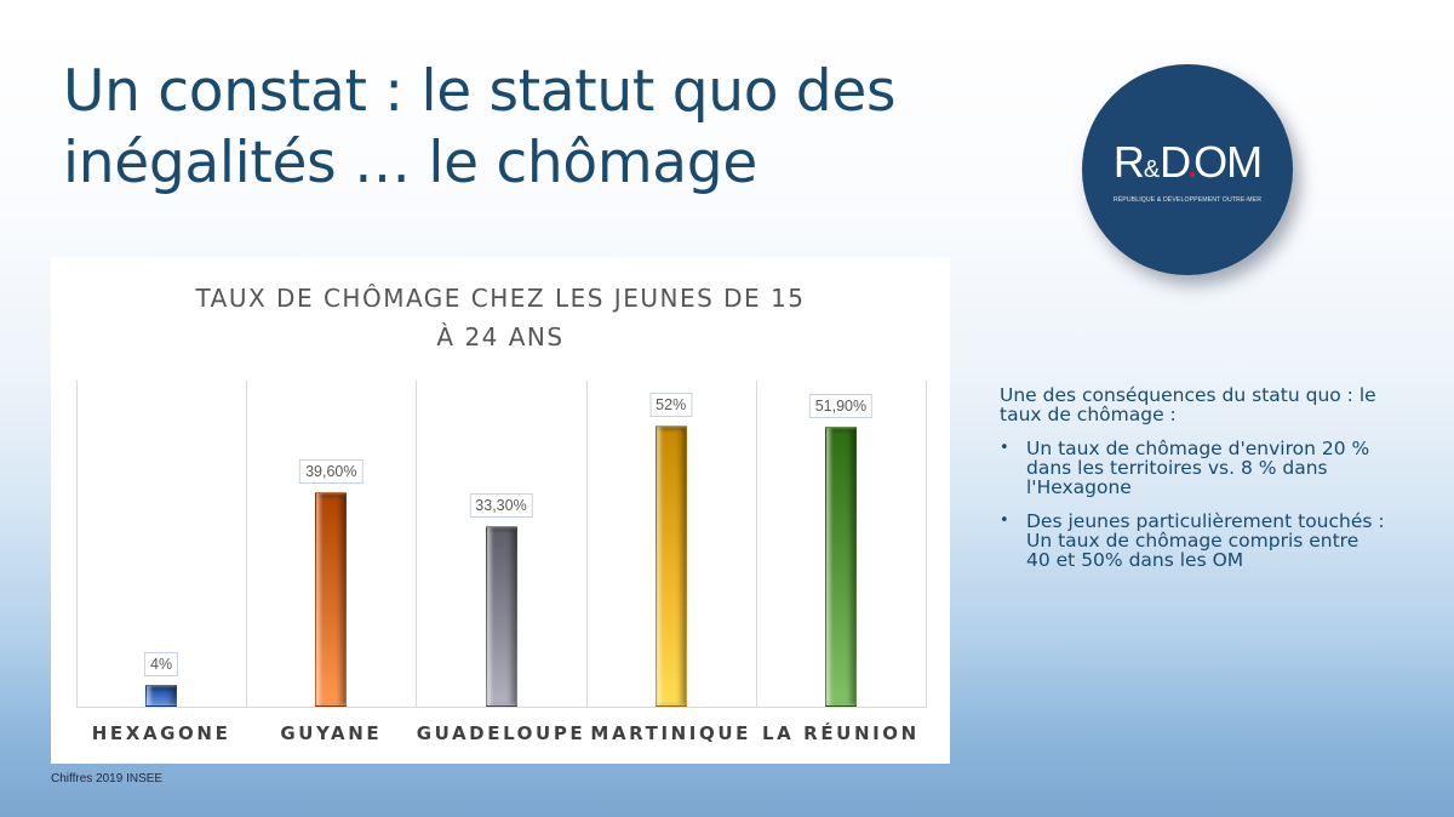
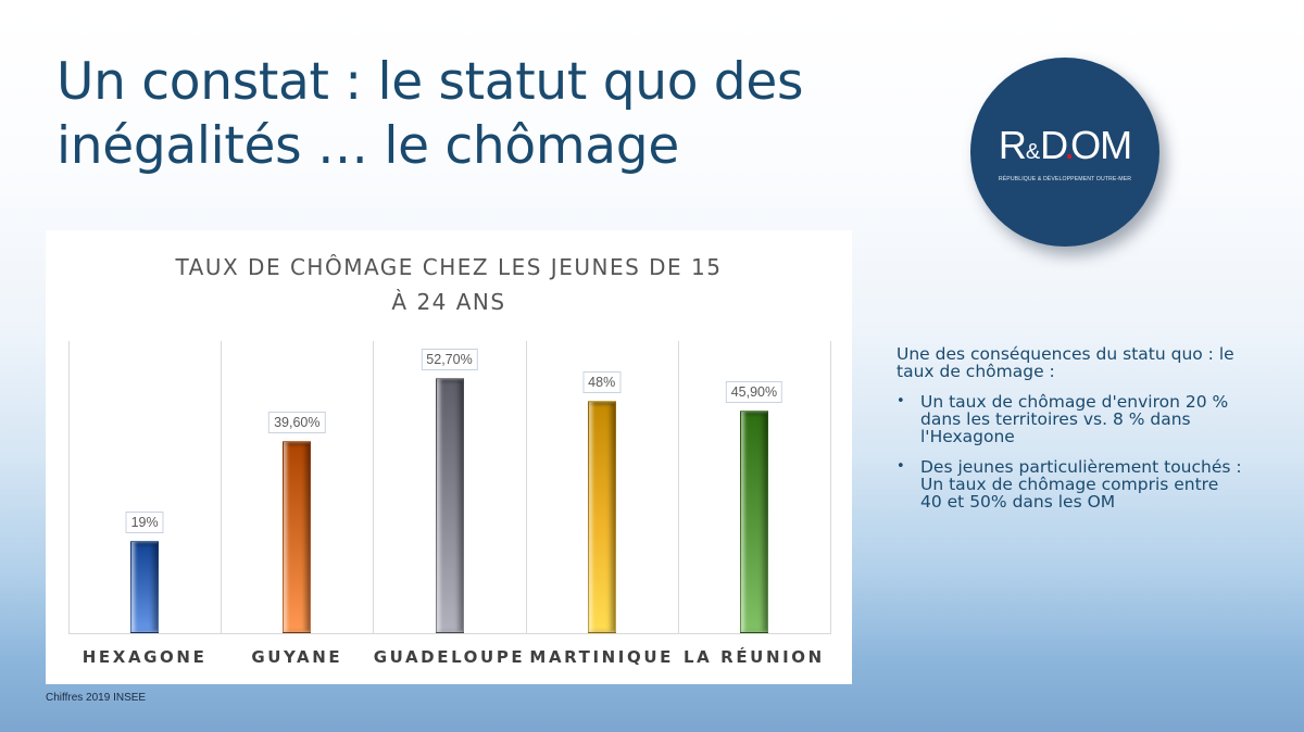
HEXAGONE: 4% -> 19%
GUADELOUPE: 33,30% -> 52,70%
MARTINIQUE: 52% -> 48%
LA RÉUNION: 51,90% -> 45,90%
